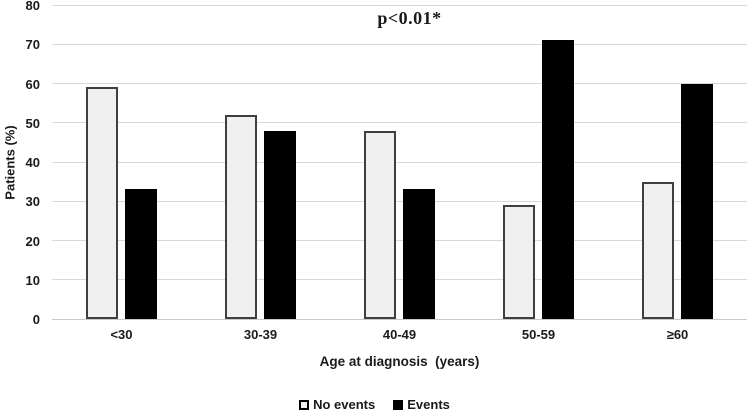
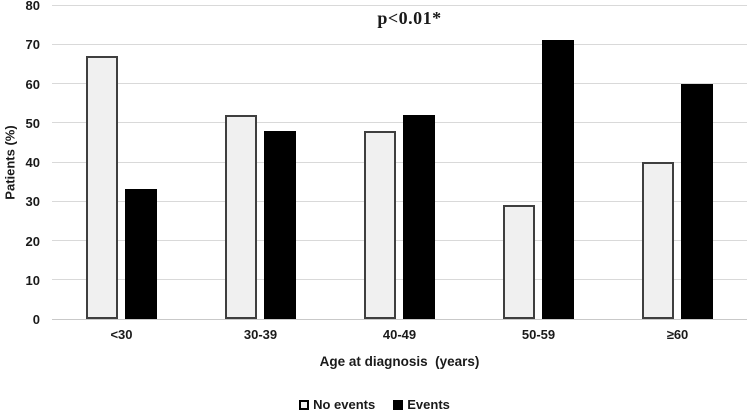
No events/<30: 59 -> 67
Events/40-49: 33 -> 52
No events/≥60: 35 -> 40
